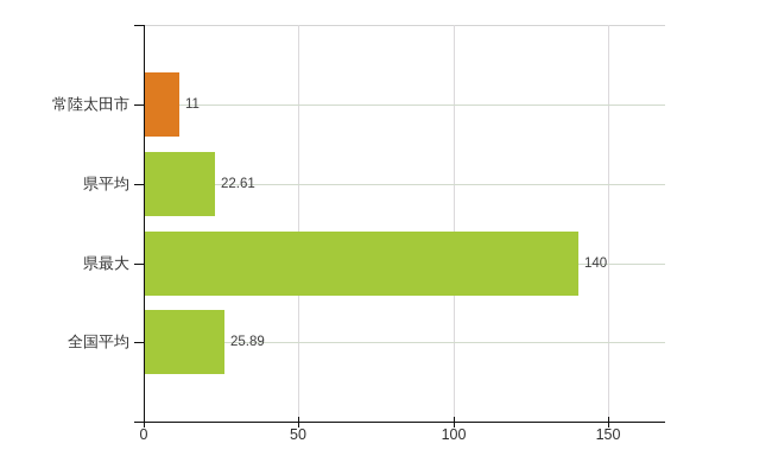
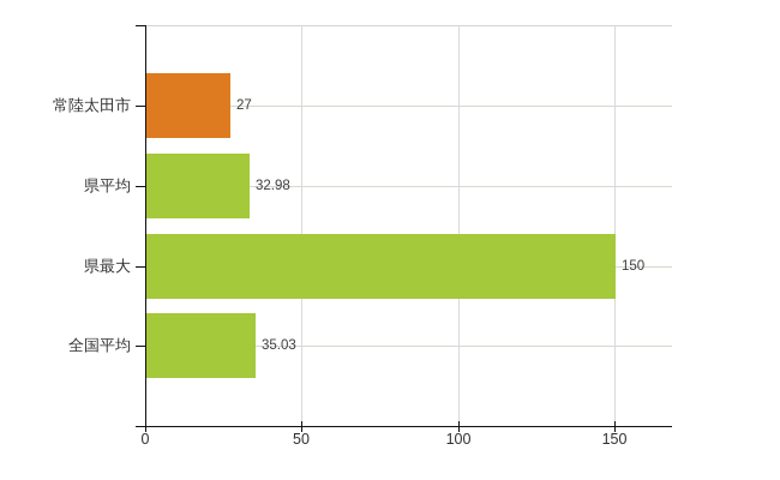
常陸太田市: 11 -> 27
県平均: 22.61 -> 32.98
県最大: 140 -> 150
全国平均: 25.89 -> 35.03
